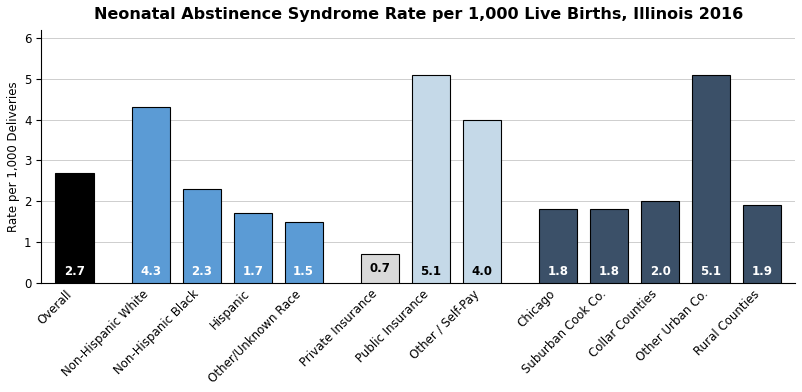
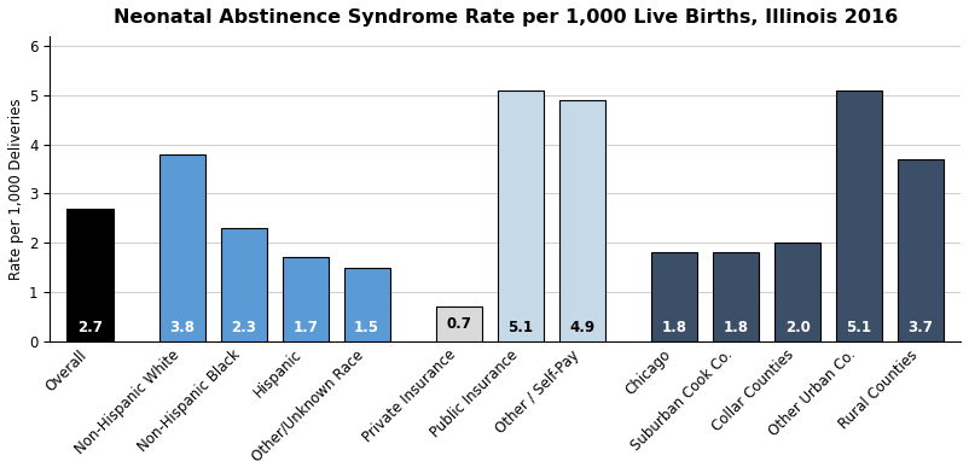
Non-Hispanic White: 4.3 -> 3.8
Other / Self-Pay: 4.0 -> 4.9
Rural Counties: 1.9 -> 3.7
